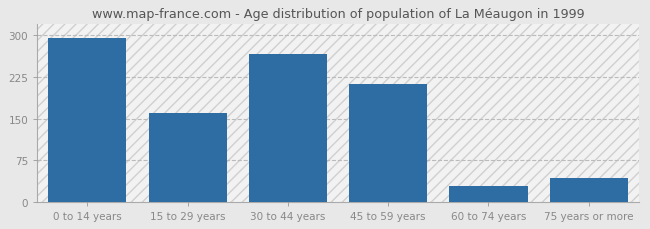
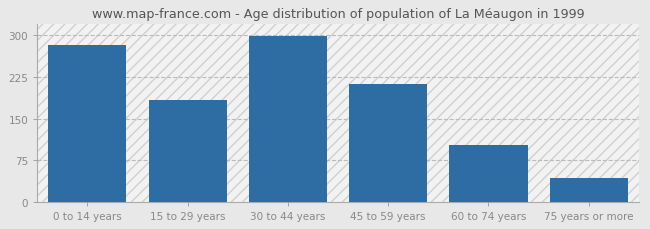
0 to 14 years: 296 -> 283
15 to 29 years: 160 -> 183
30 to 44 years: 266 -> 298
60 to 74 years: 28 -> 103
